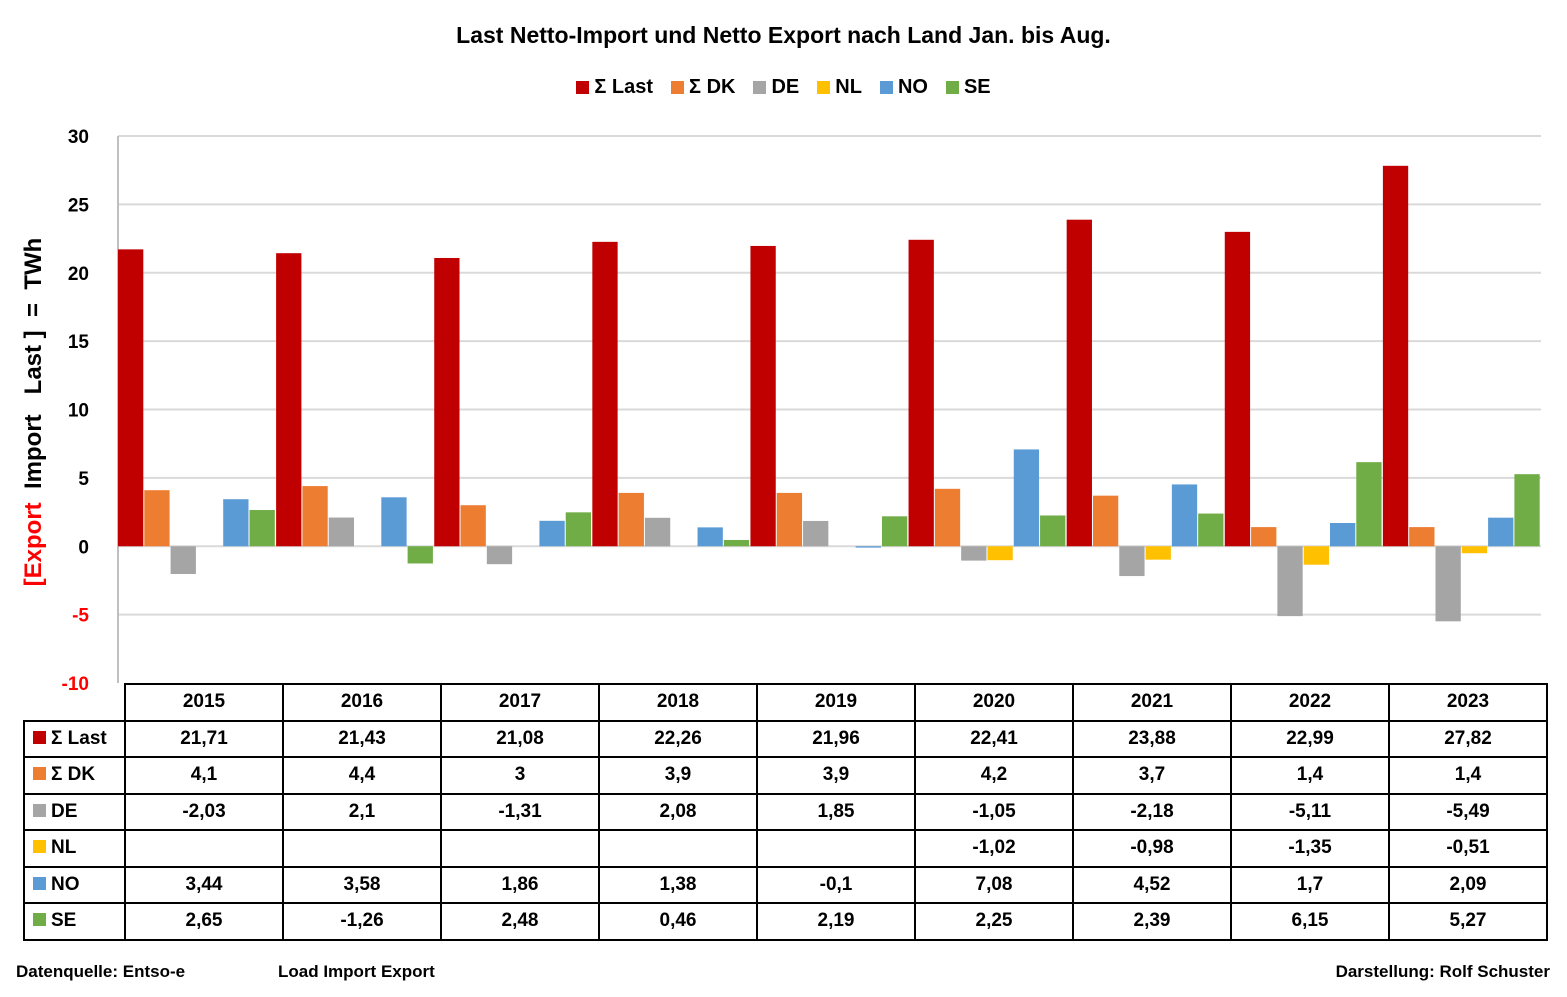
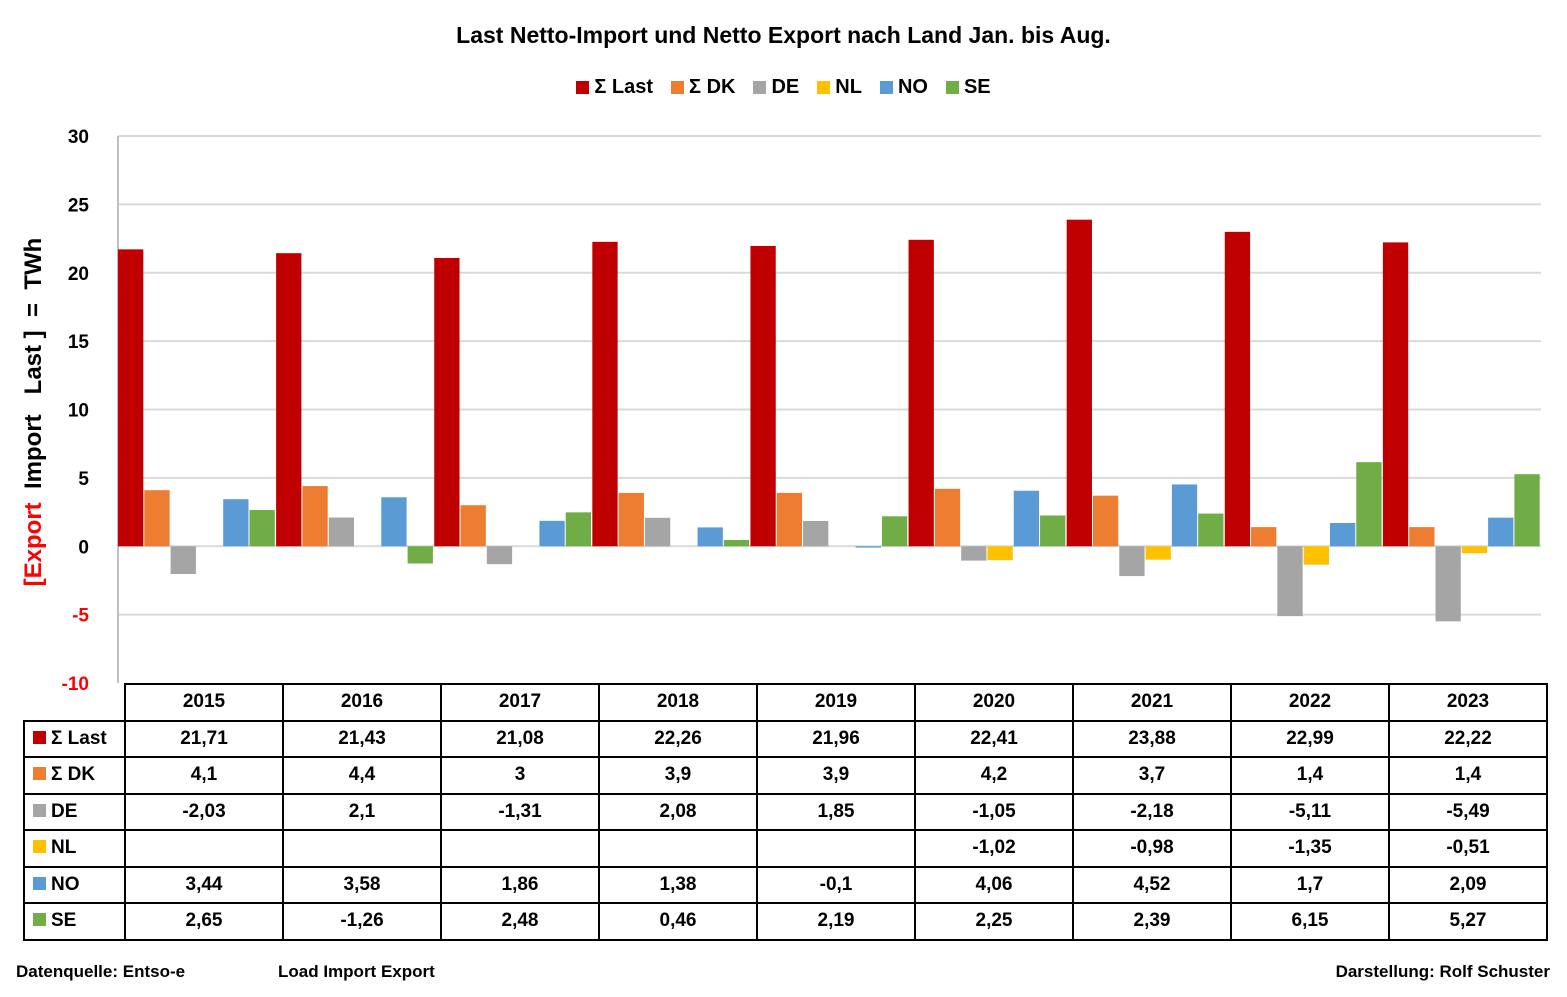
NO/2020: 7,08 -> 4,06
Σ Last/2023: 27,82 -> 22,22
